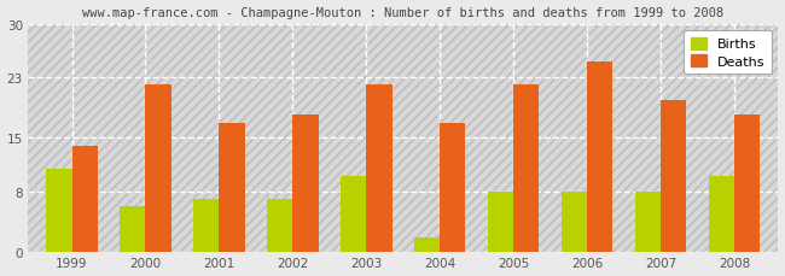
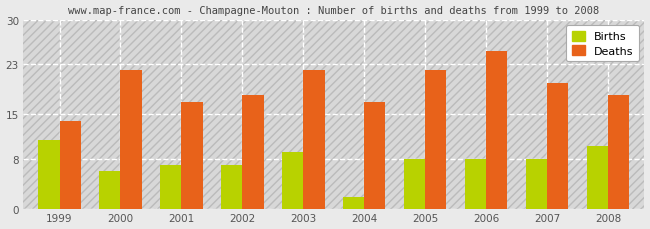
Births/2003: 10 -> 9
